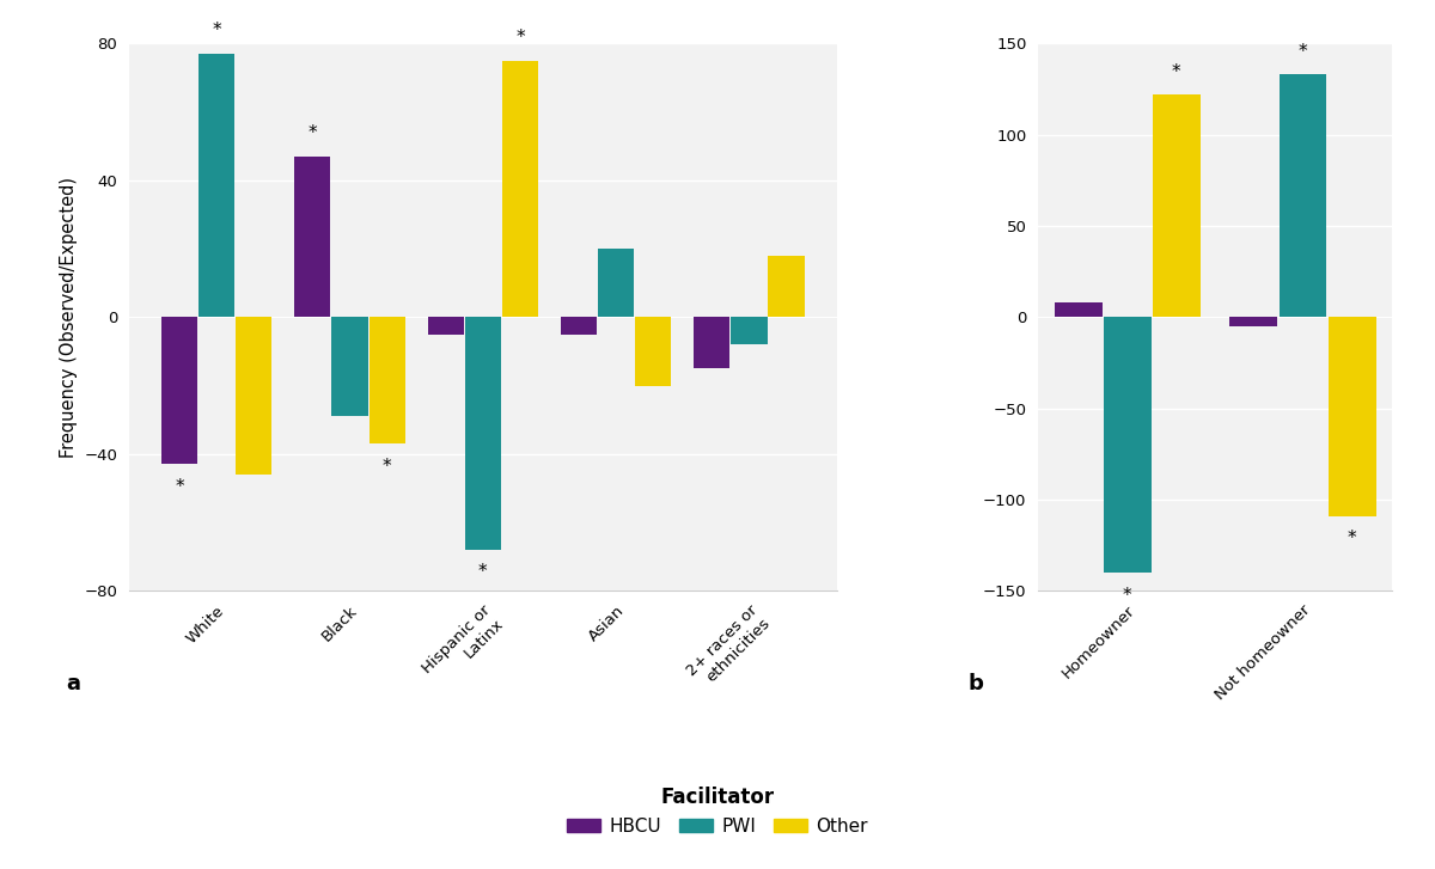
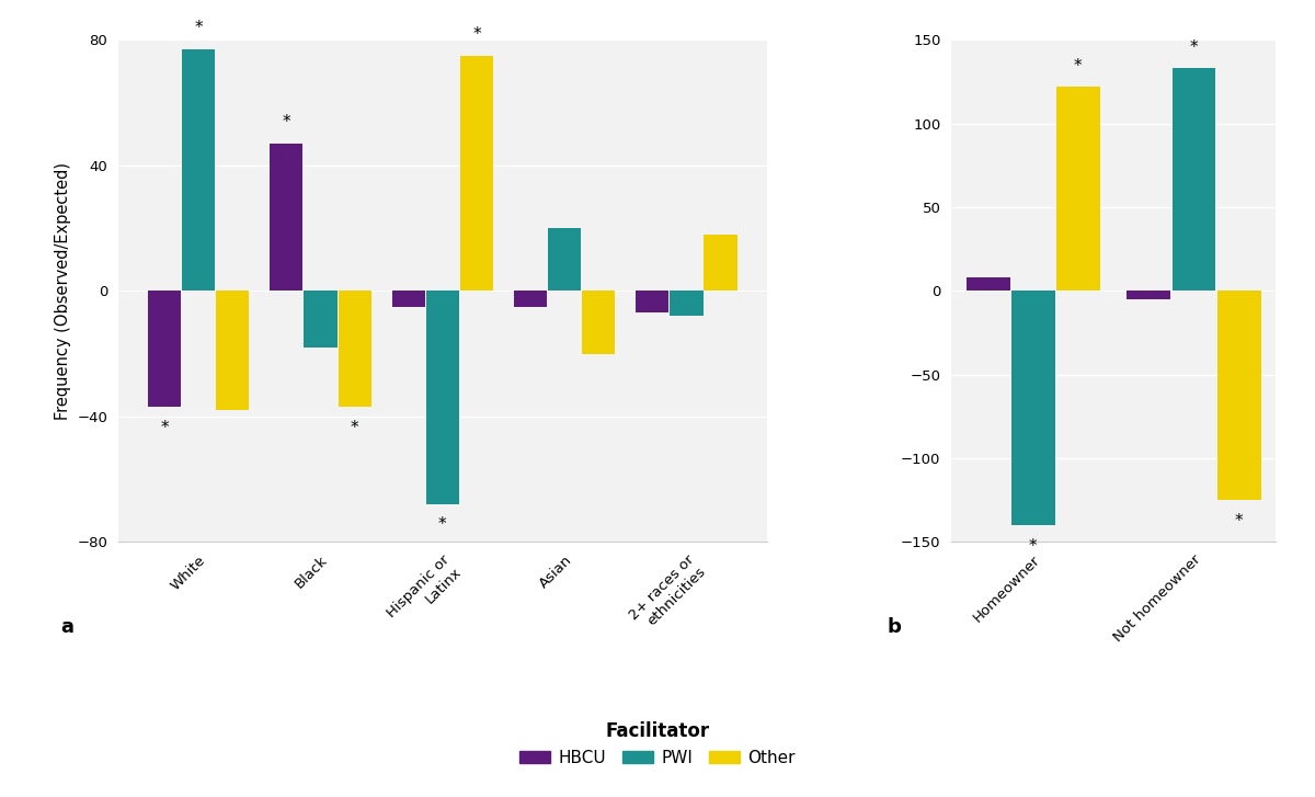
HBCU/White: -43 -> -37
Other/White: -46 -> -38
PWI/Black: -29 -> -18
HBCU/2+ races or ethnicities: -15 -> -7
Other/Not homeowner: -109 -> -125
